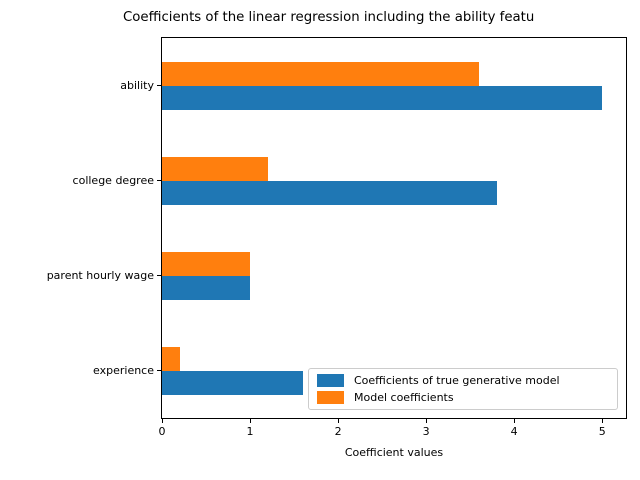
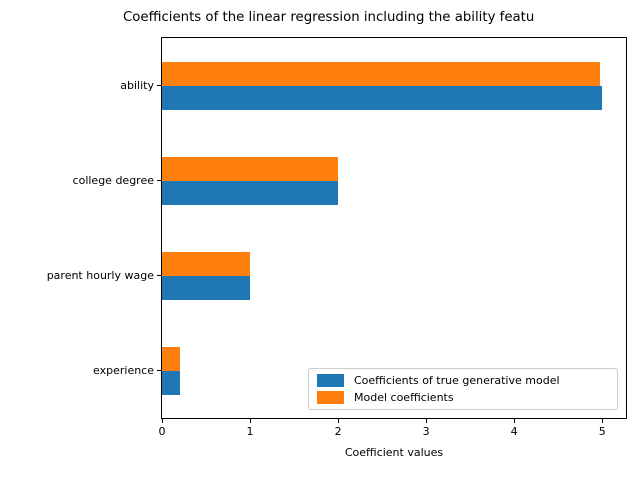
Model coefficients/ability: 3.6 -> 5.0
Coefficients of true generative model/college degree: 3.8 -> 2.0
Model coefficients/college degree: 1.2 -> 2.0
Coefficients of true generative model/experience: 1.6 -> 0.2
